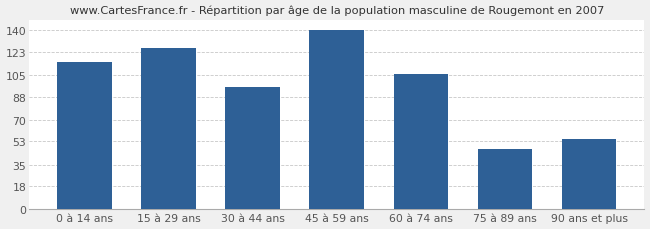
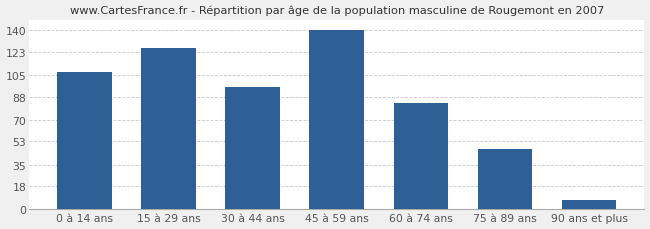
0 à 14 ans: 115 -> 107
60 à 74 ans: 106 -> 83
90 ans et plus: 55 -> 7
